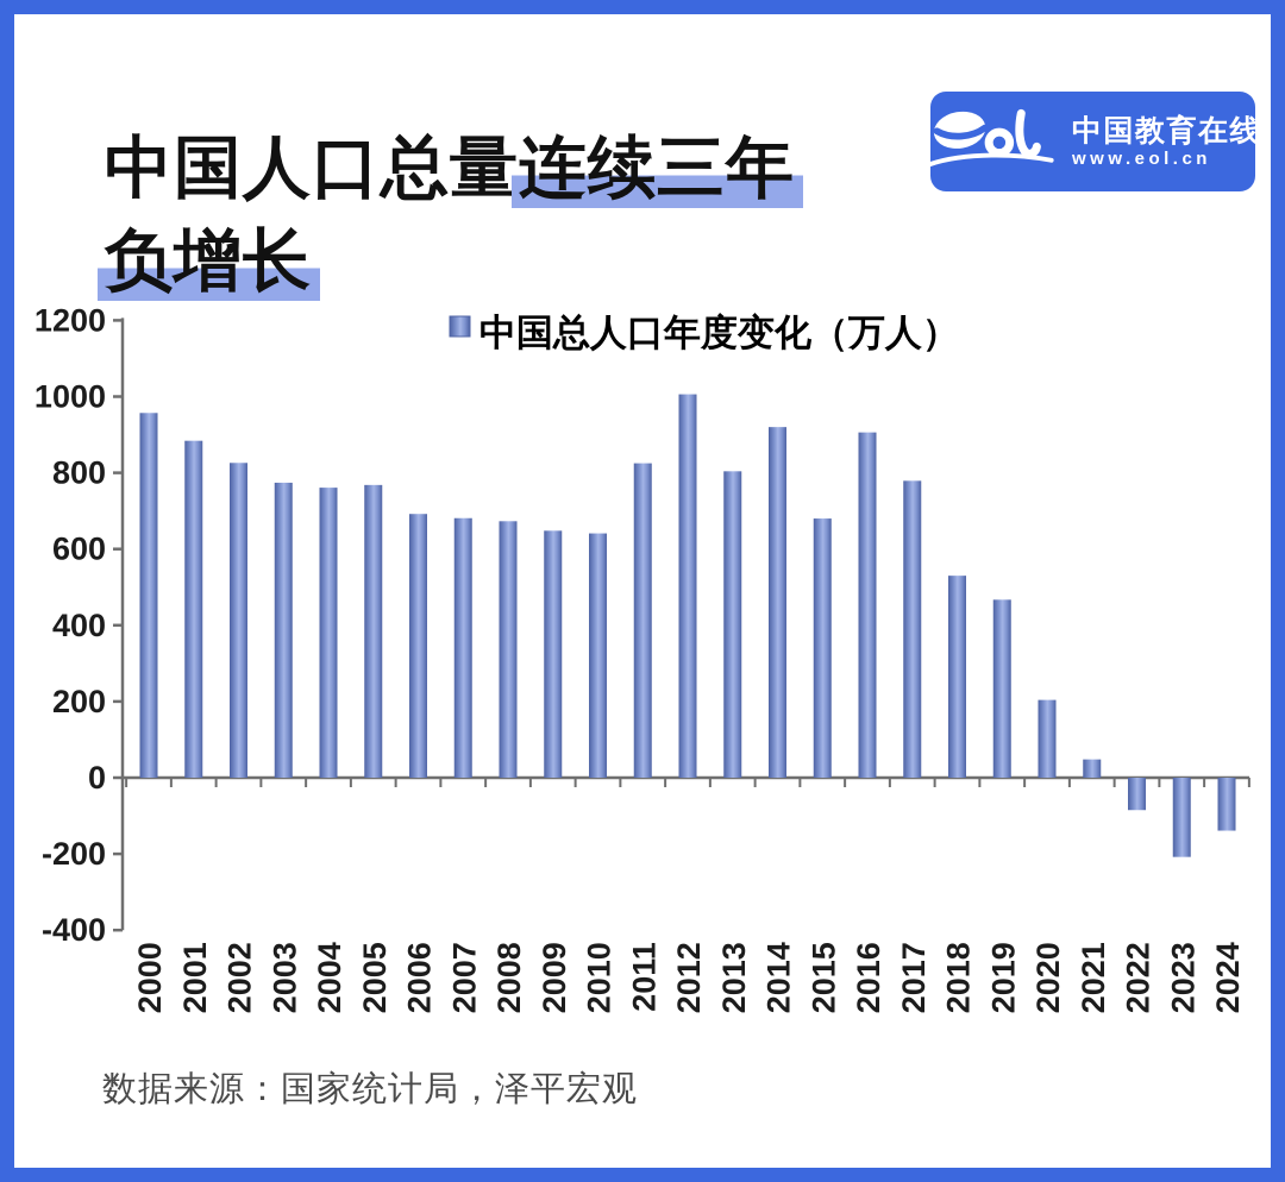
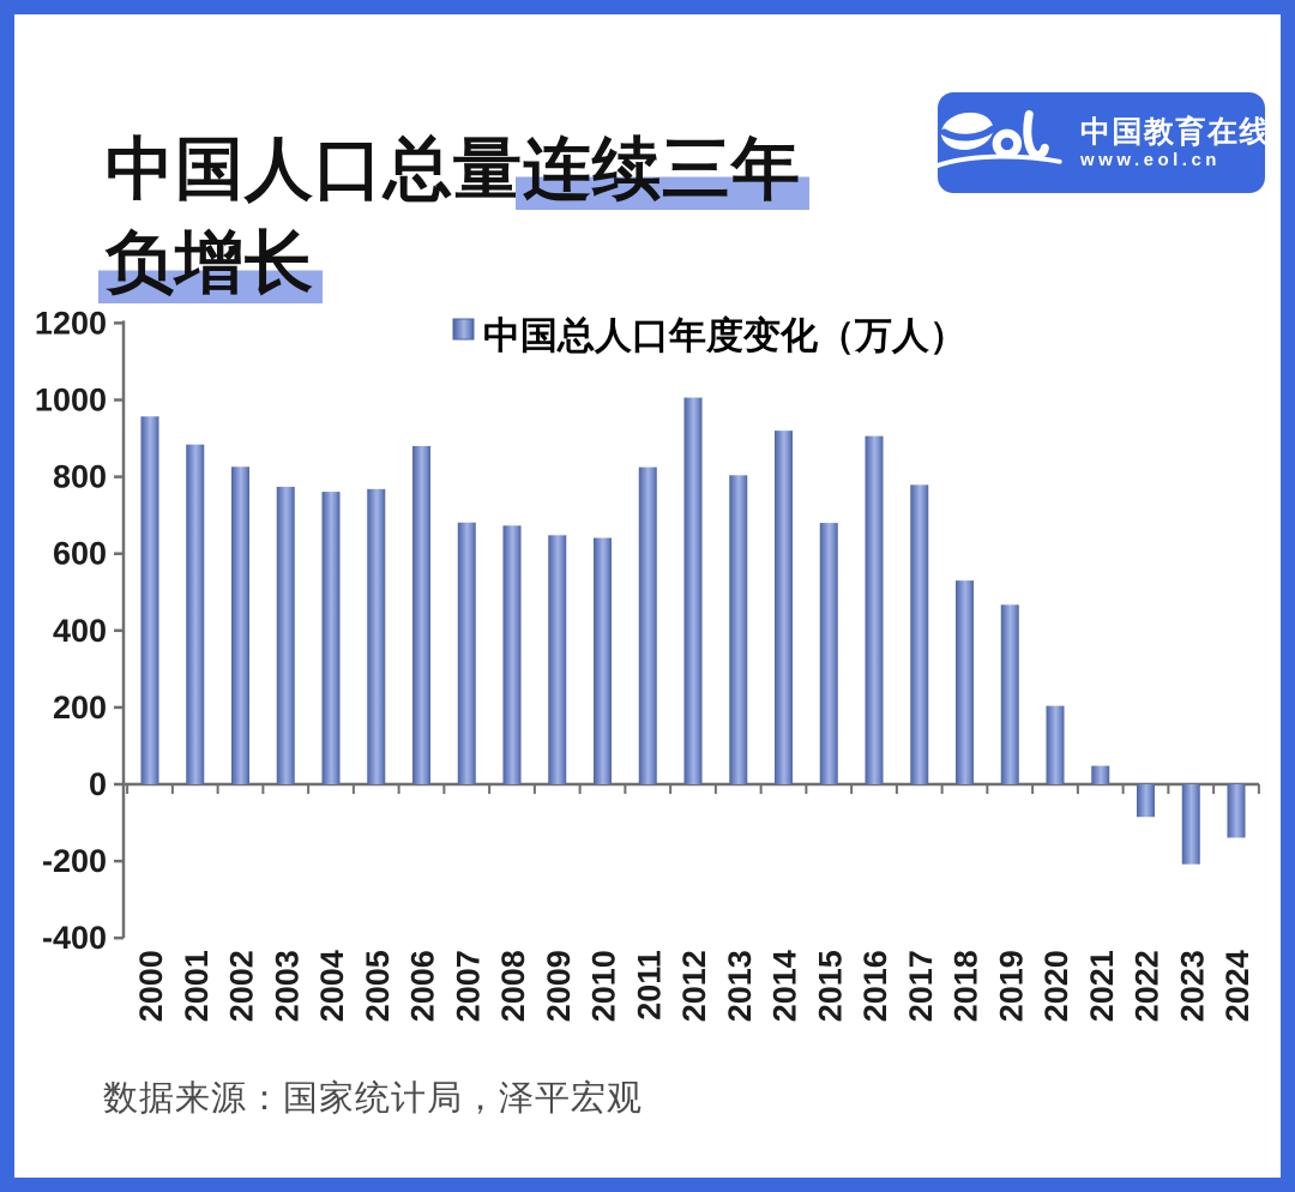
2006: 690 -> 880
